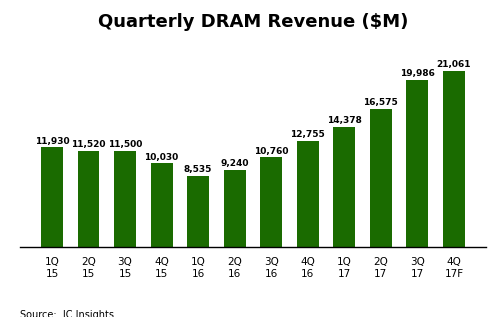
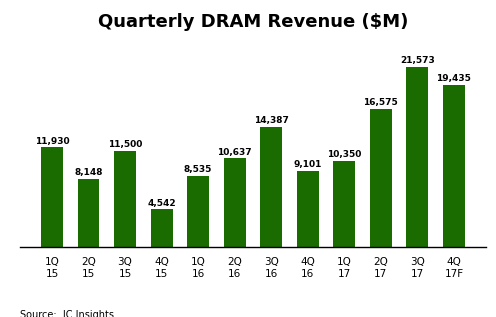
2Q 15: 11,520 -> 8,148
4Q 15: 10,030 -> 4,542
2Q 16: 9,240 -> 10,637
3Q 16: 10,760 -> 14,387
4Q 16: 12,755 -> 9,101
1Q 17: 14,378 -> 10,350
3Q 17: 19,986 -> 21,573
4Q 17F: 21,061 -> 19,435
